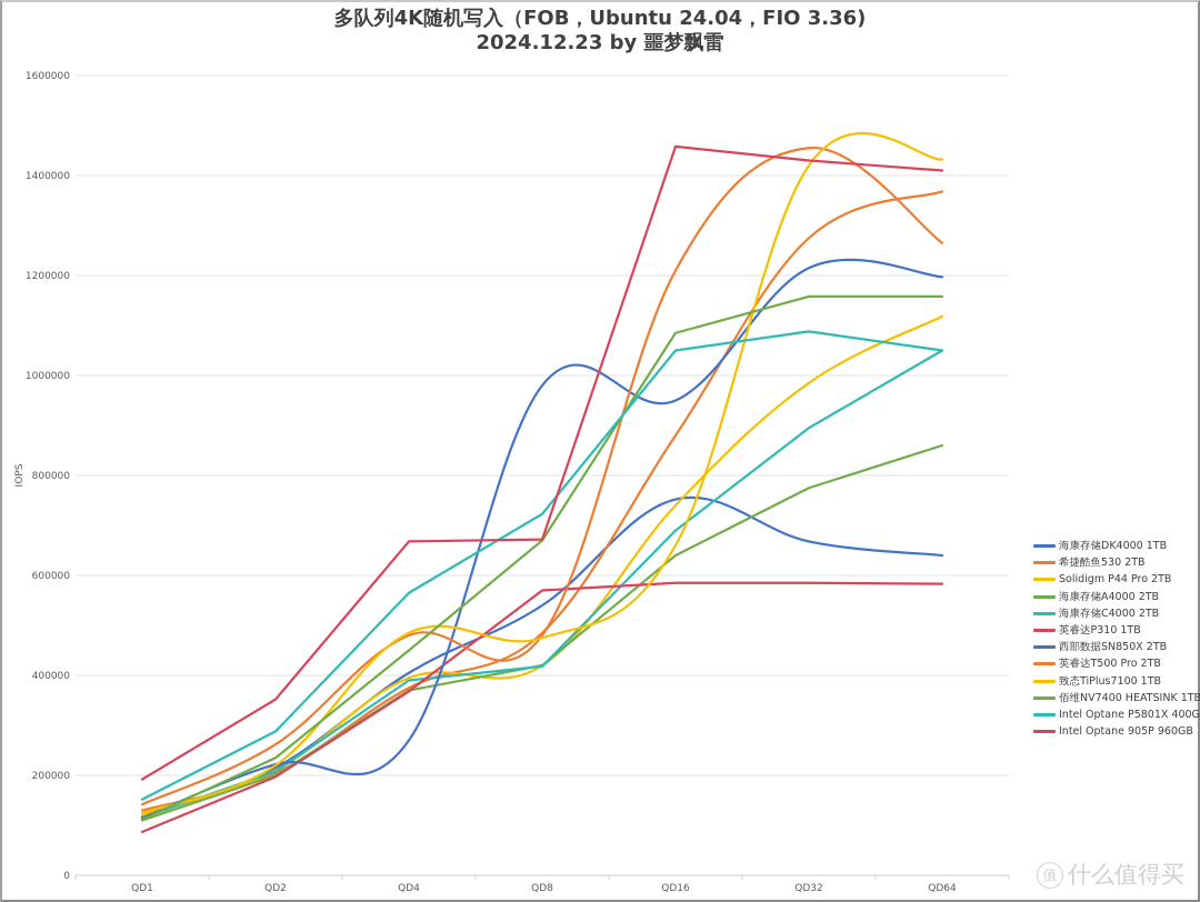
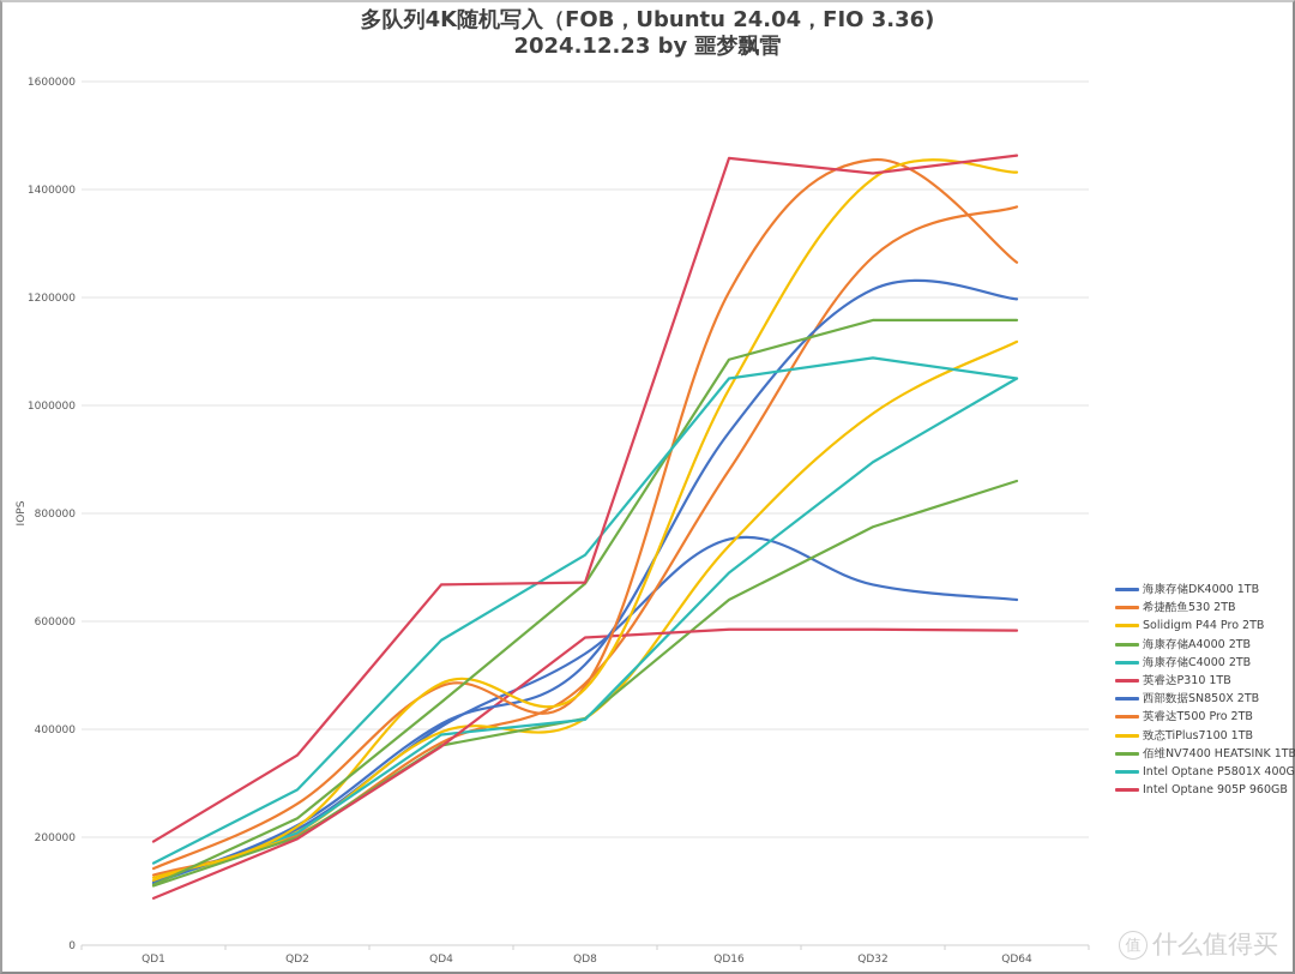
西部数据SN850X 2TB/QD4: 270000 -> 410000
西部数据SN850X 2TB/QD8: 980000 -> 520000
致态TiPlus7100 1TB/QD16: 660000 -> 1030000
Intel Optane 905P 960GB/QD64: 1410000 -> 1460000
